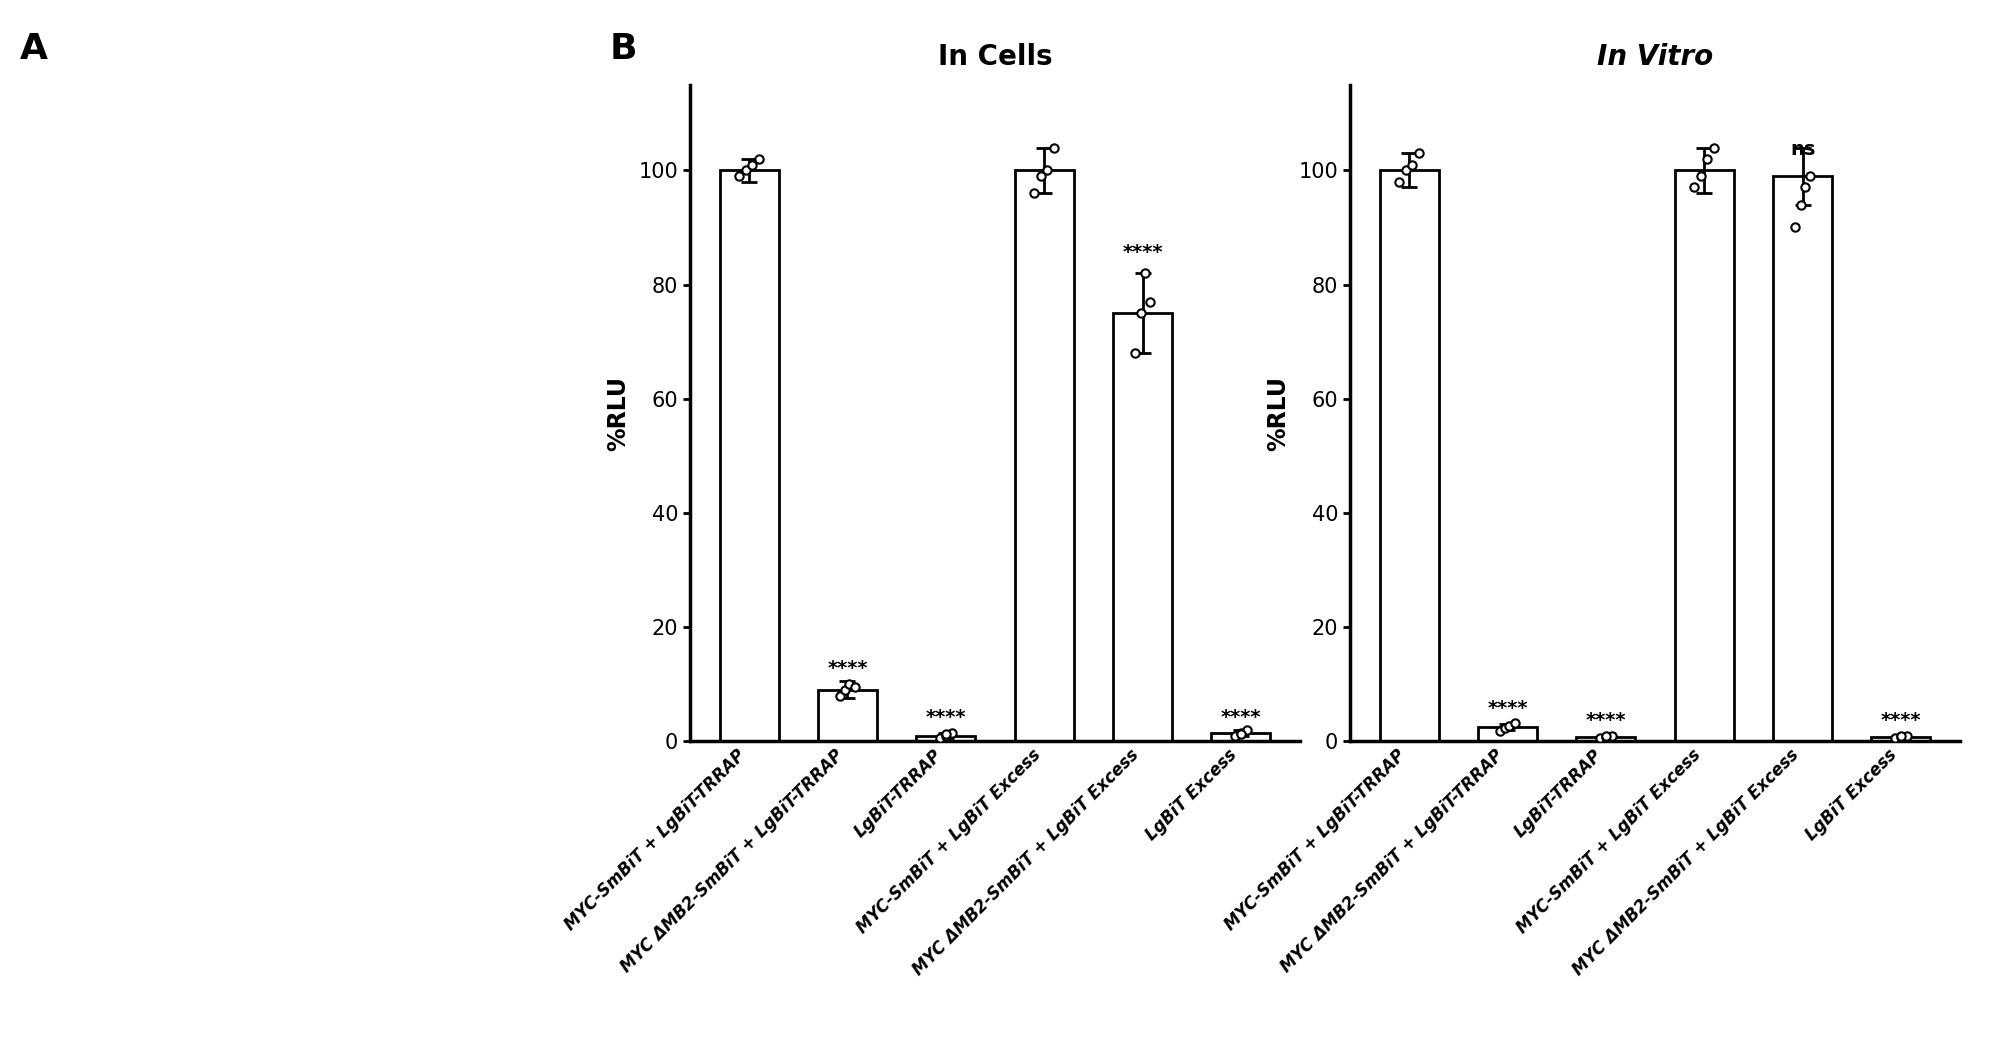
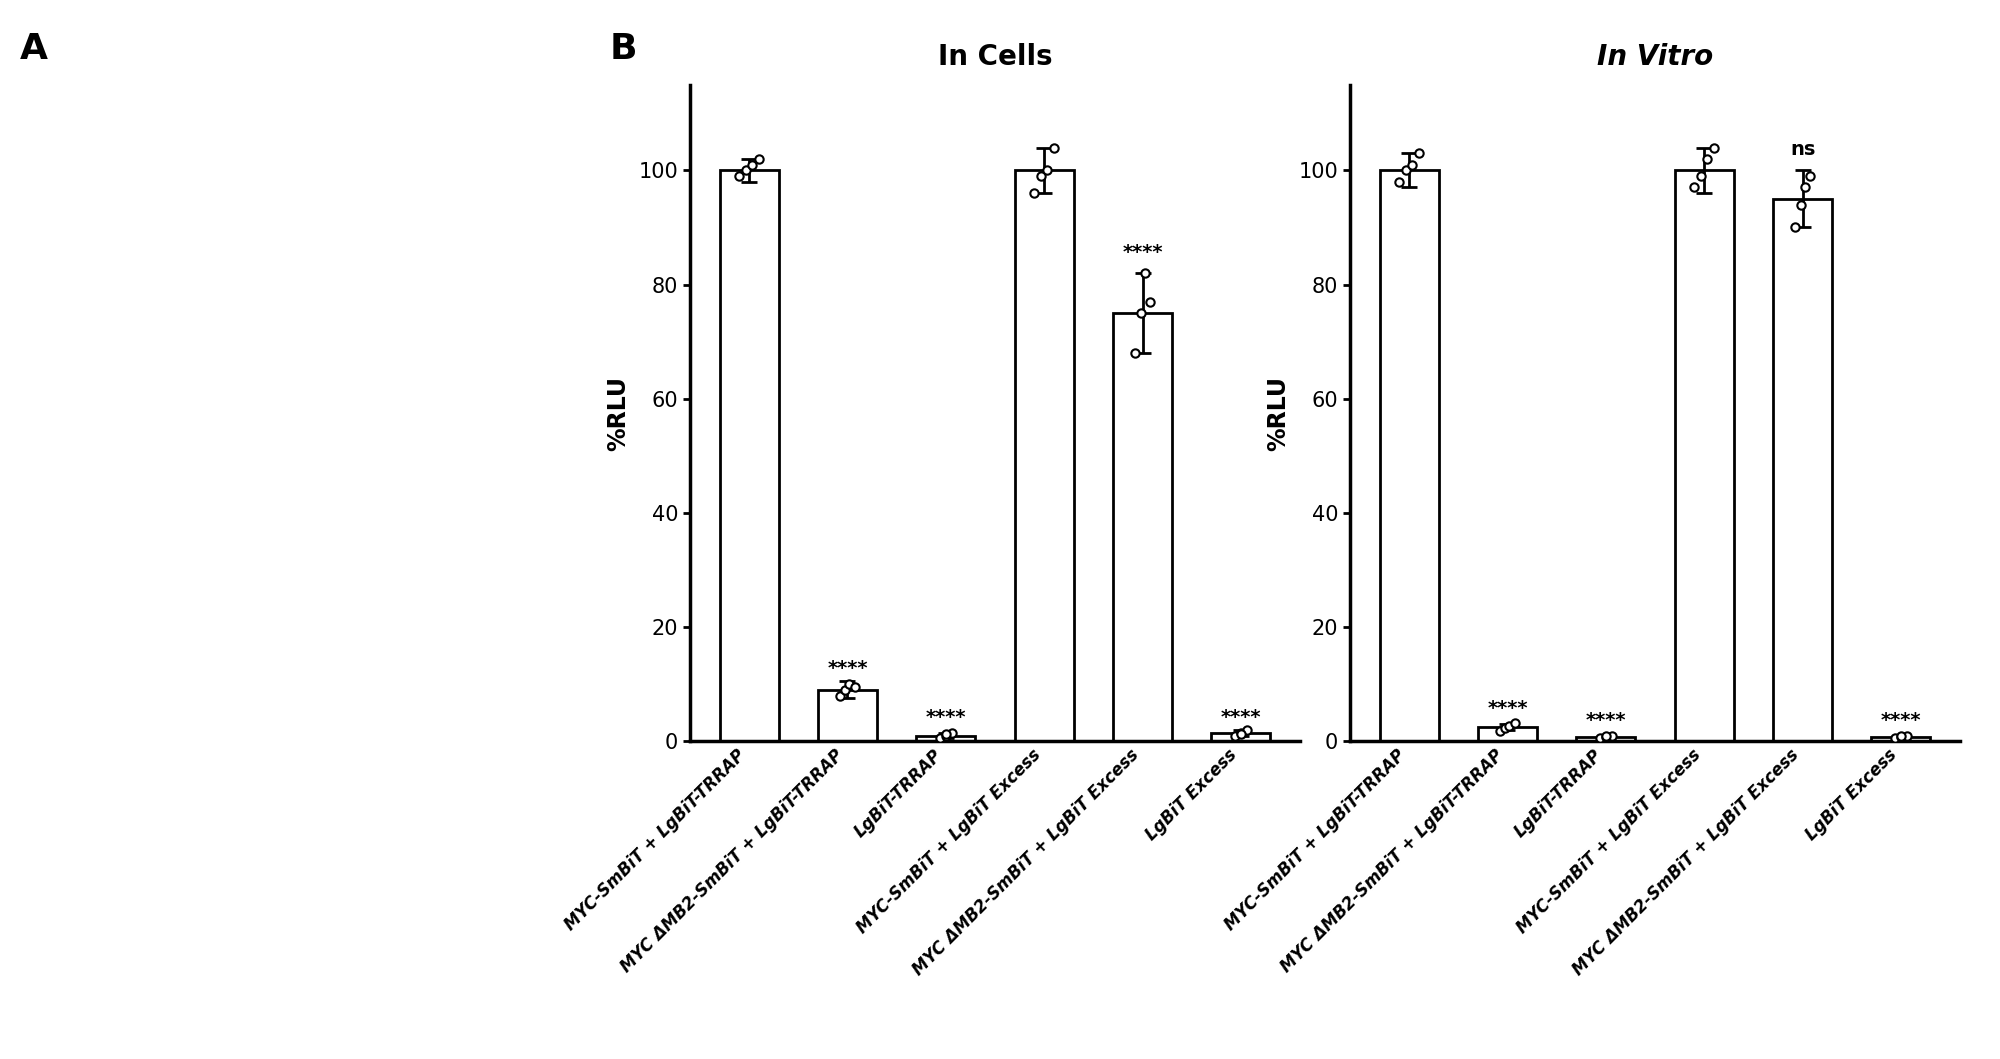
In Vitro/MYC ΔMB2-SmBiT + LgBiT Excess: 99.0 -> 95.0
